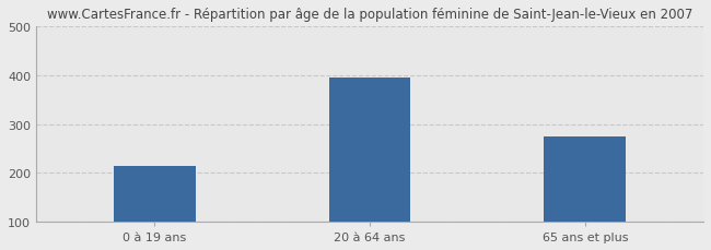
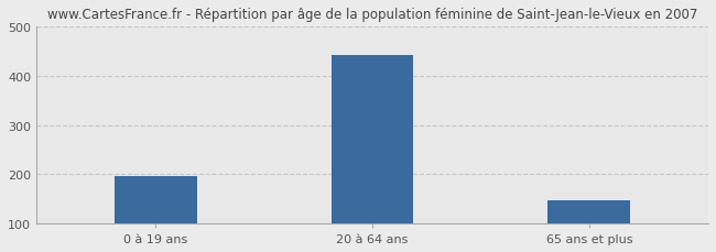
0 à 19 ans: 215 -> 196
20 à 64 ans: 395 -> 443
65 ans et plus: 275 -> 148
